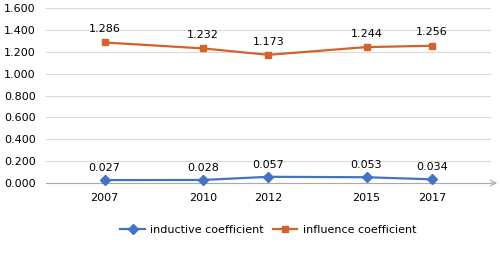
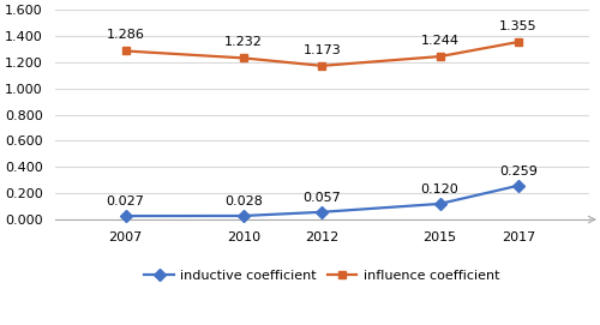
inductive coefficient/2015: 0.053 -> 0.120
inductive coefficient/2017: 0.034 -> 0.259
influence coefficient/2017: 1.256 -> 1.355
